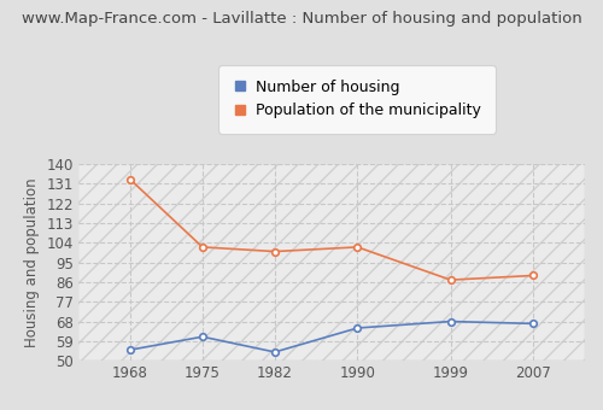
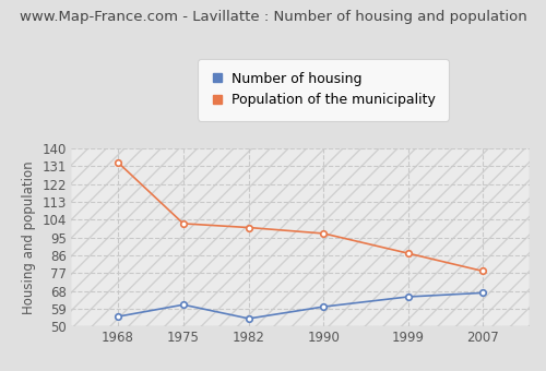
Number of housing/1990: 65 -> 60
Population of the municipality/1990: 102 -> 97
Number of housing/1999: 68 -> 65
Population of the municipality/2007: 89 -> 78
